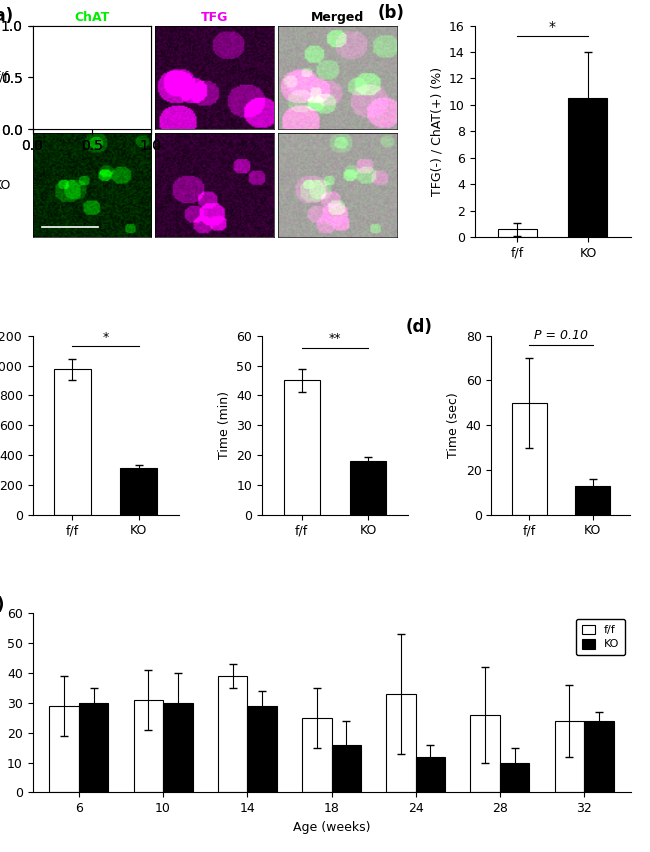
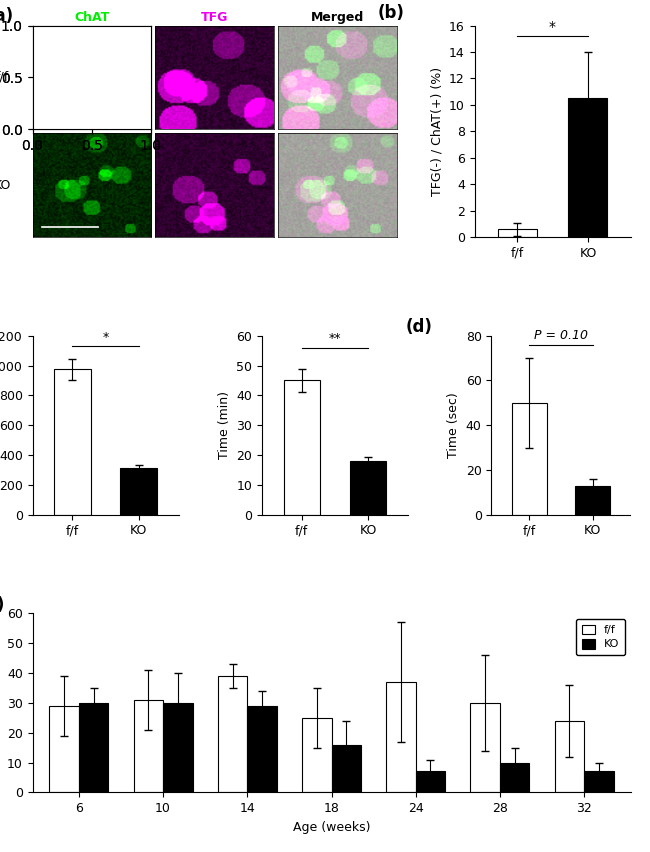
f/f/24: 33 -> 37
KO/24: 12 -> 7
f/f/28: 26 -> 30
KO/32: 24 -> 7
